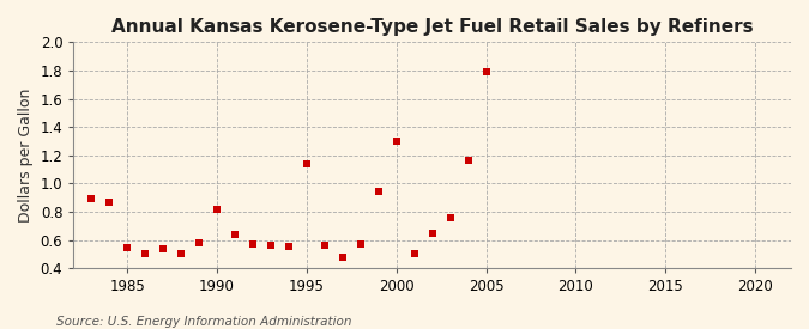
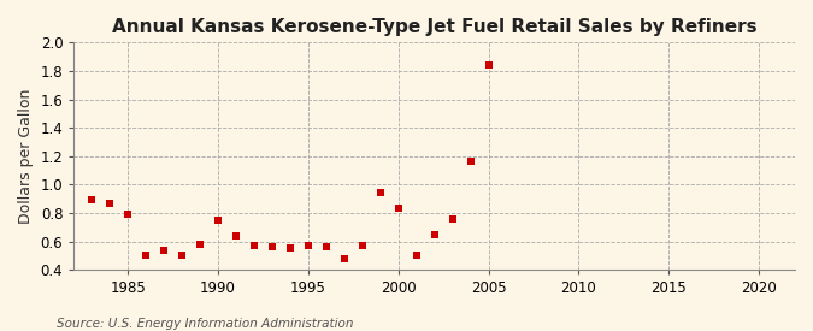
1985: 0.55 -> 0.80
1990: 0.82 -> 0.74
1995: 1.14 -> 0.57
2000: 1.30 -> 0.83
2005: 1.79 -> 1.84
